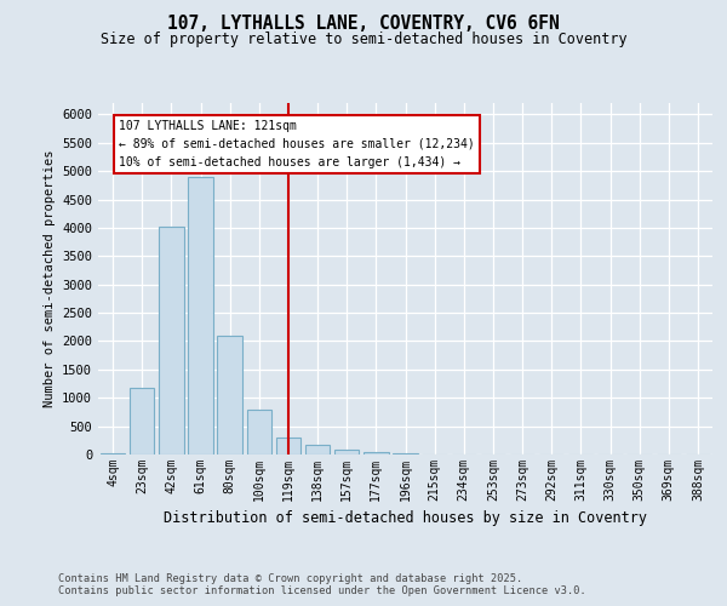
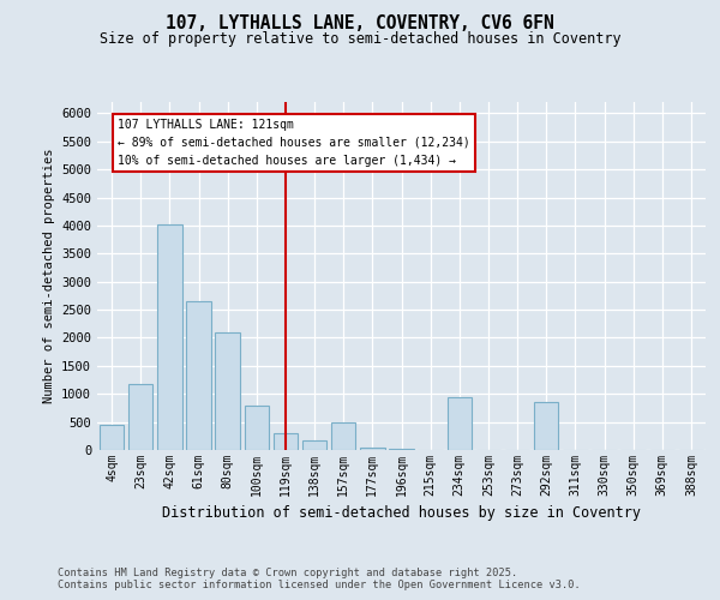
4sqm: 30 -> 450
61sqm: 4900 -> 2650
157sqm: 100 -> 500
234sqm: 0 -> 950
292sqm: 0 -> 850
